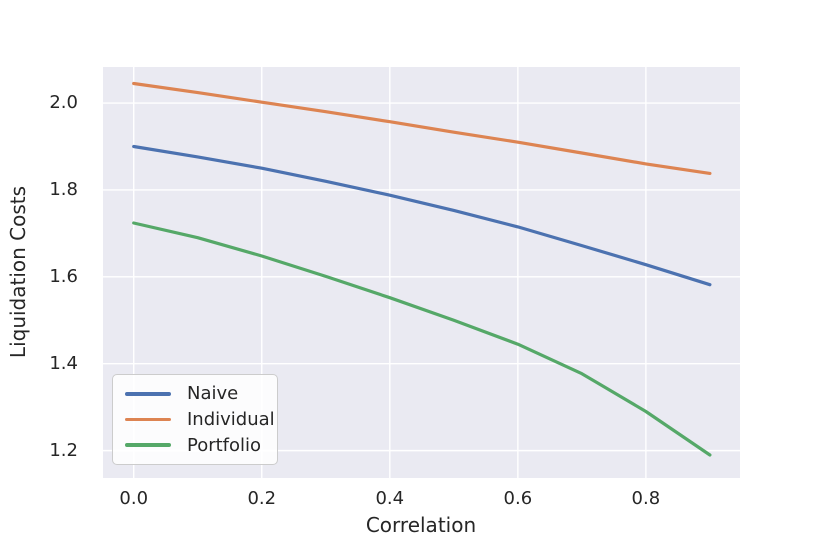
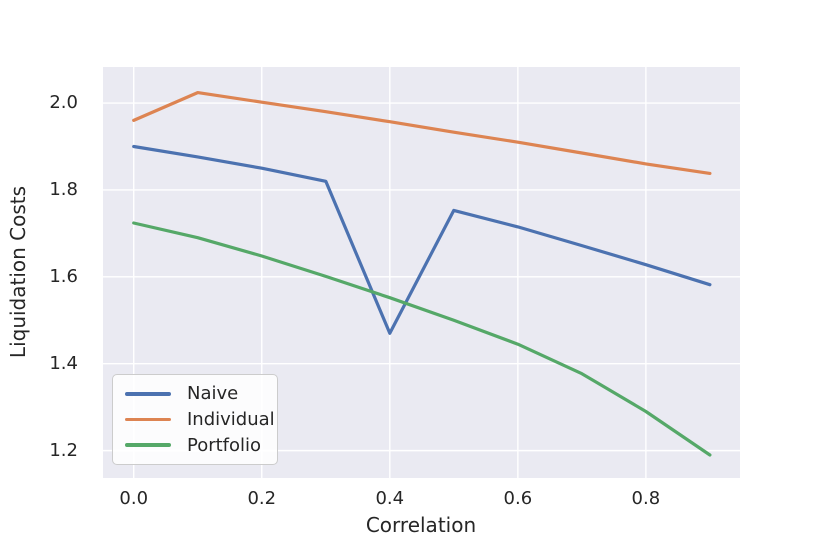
Individual/0.0: 2.04 -> 1.96
Naive/0.4: 1.79 -> 1.47
